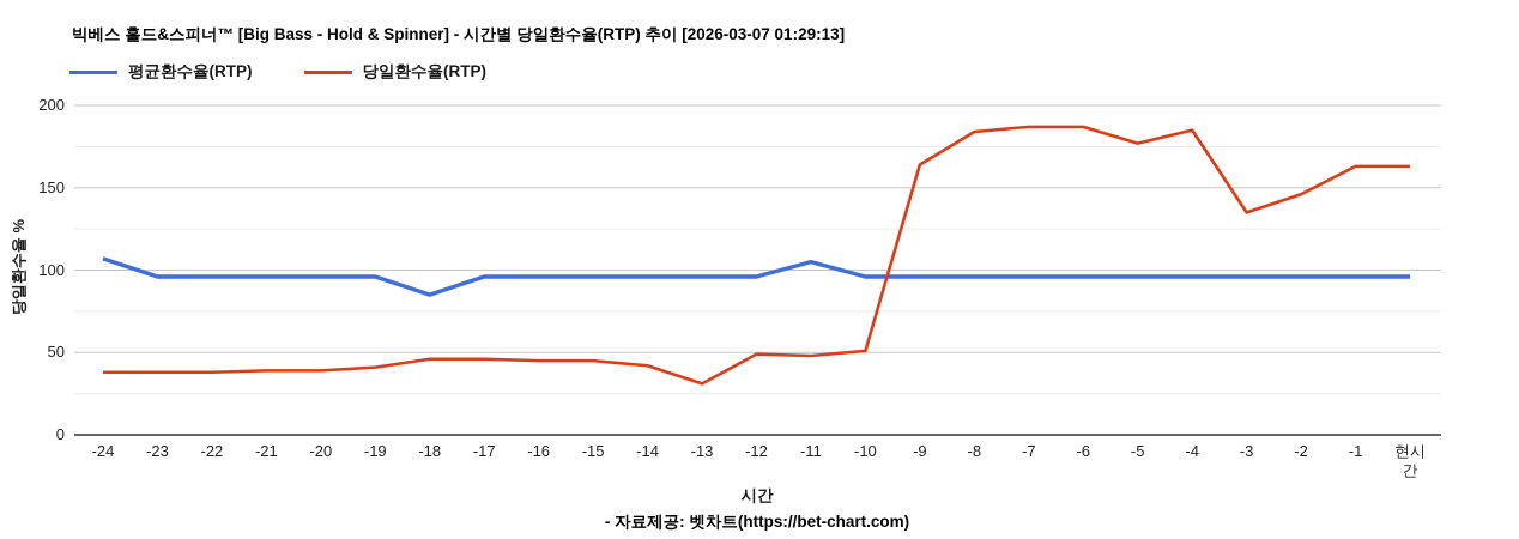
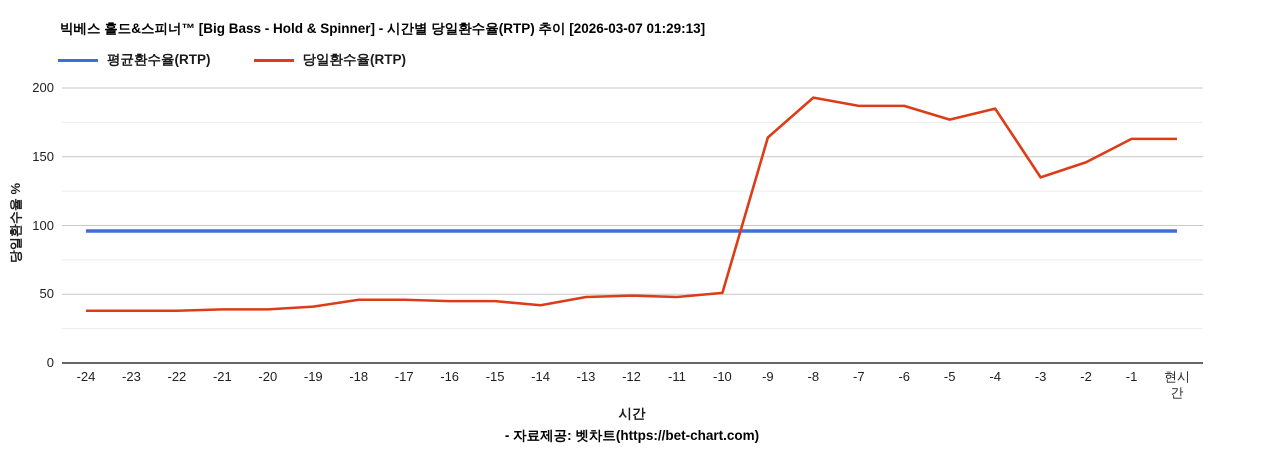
평균환수율(RTP)/-24: 107 -> 96
평균환수율(RTP)/-18: 85 -> 96
당일환수율(RTP)/-13: 31 -> 48
평균환수율(RTP)/-11: 105 -> 96
당일환수율(RTP)/-8: 184 -> 193
